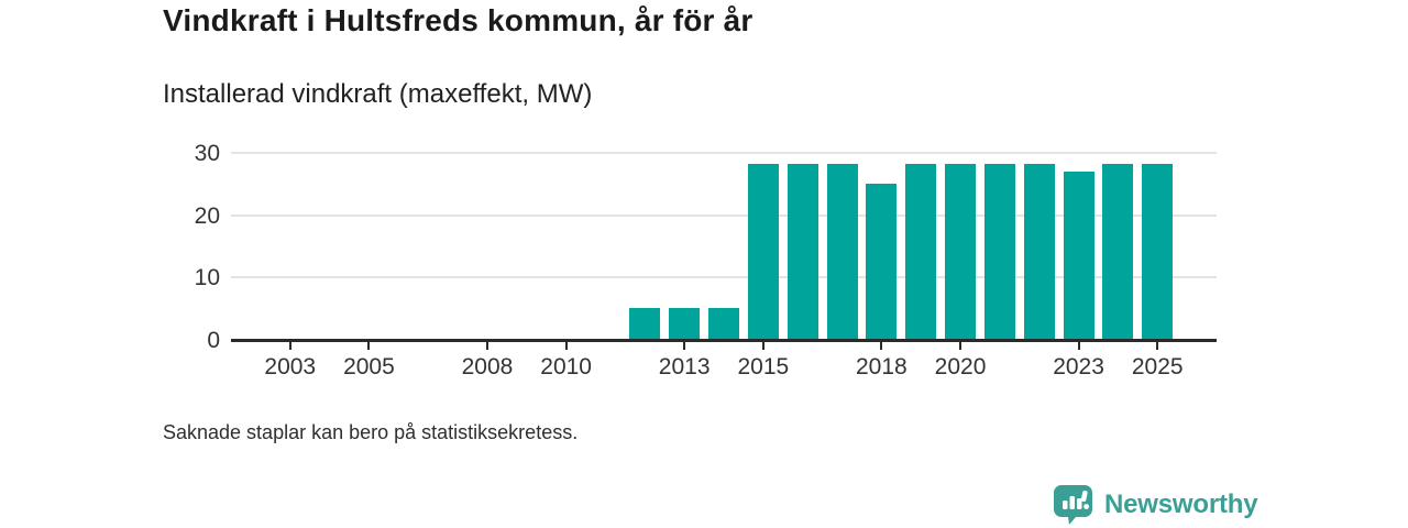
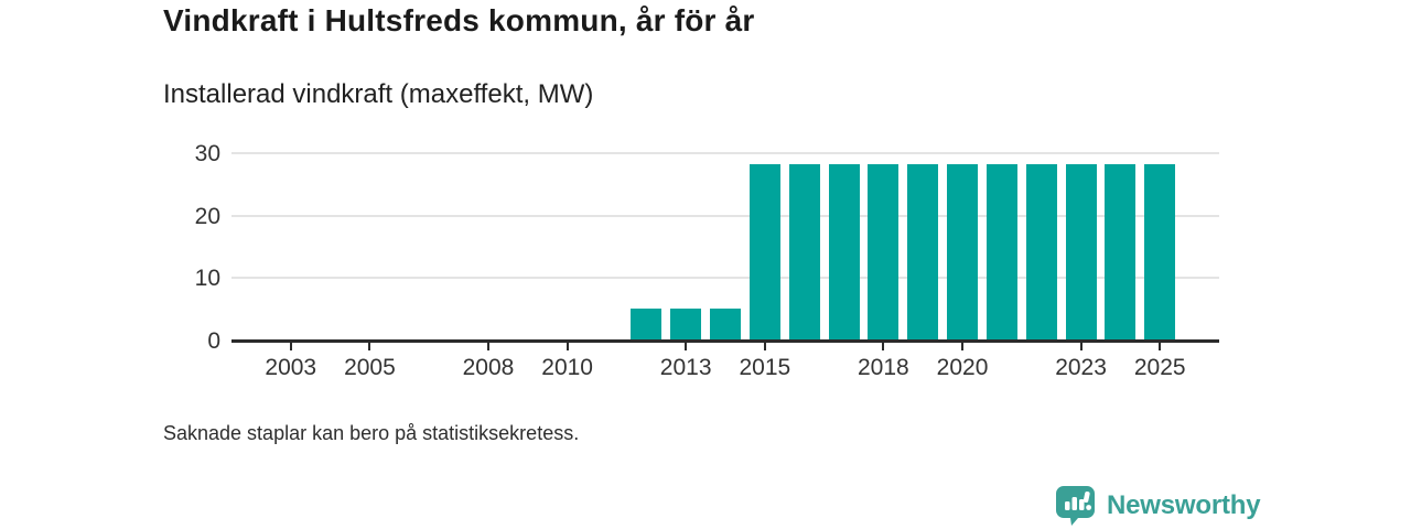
2018: 25 -> 28
2023: 27 -> 28
